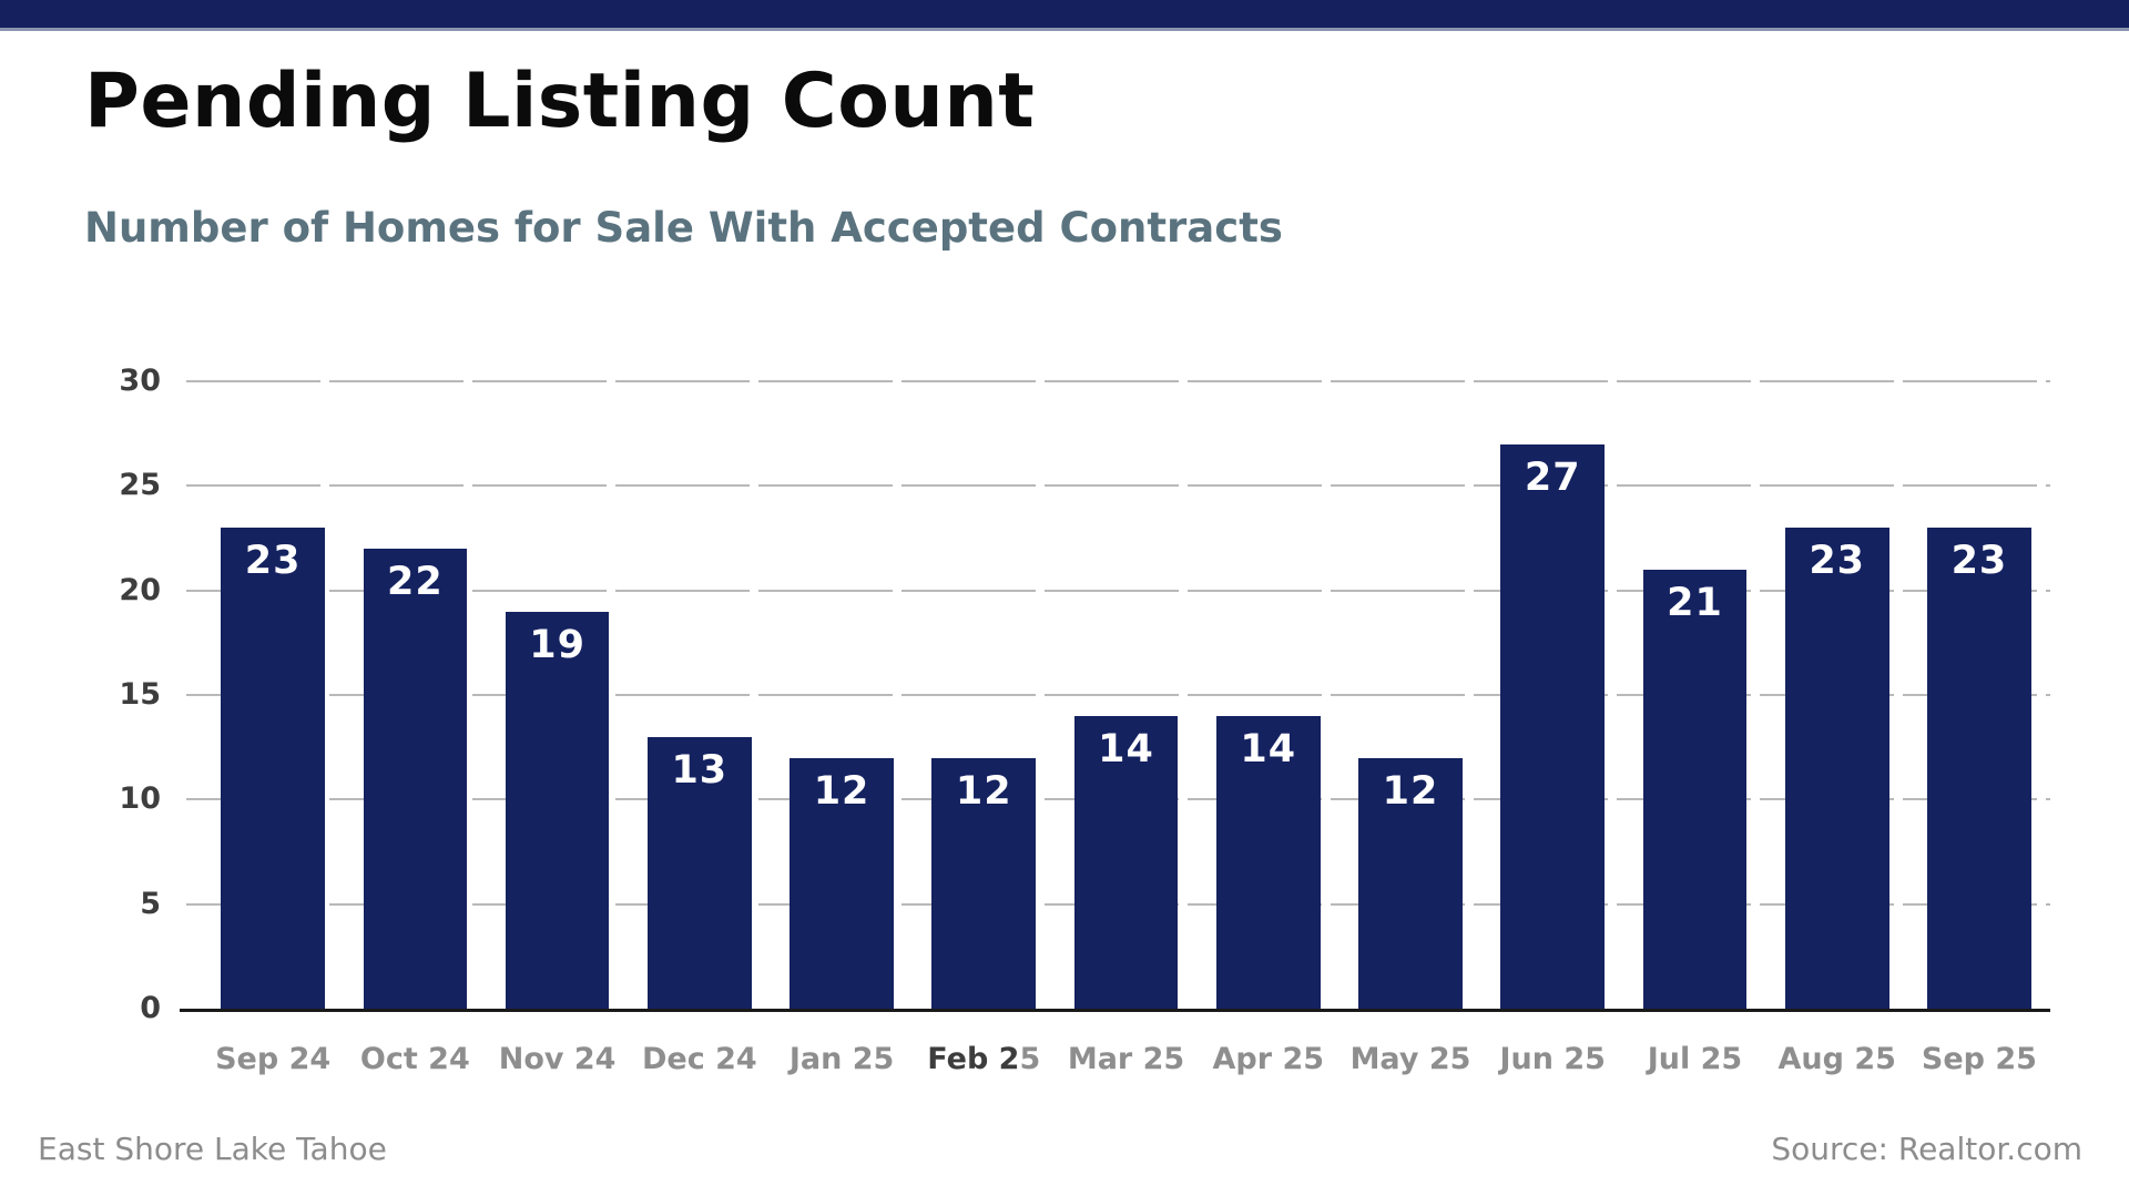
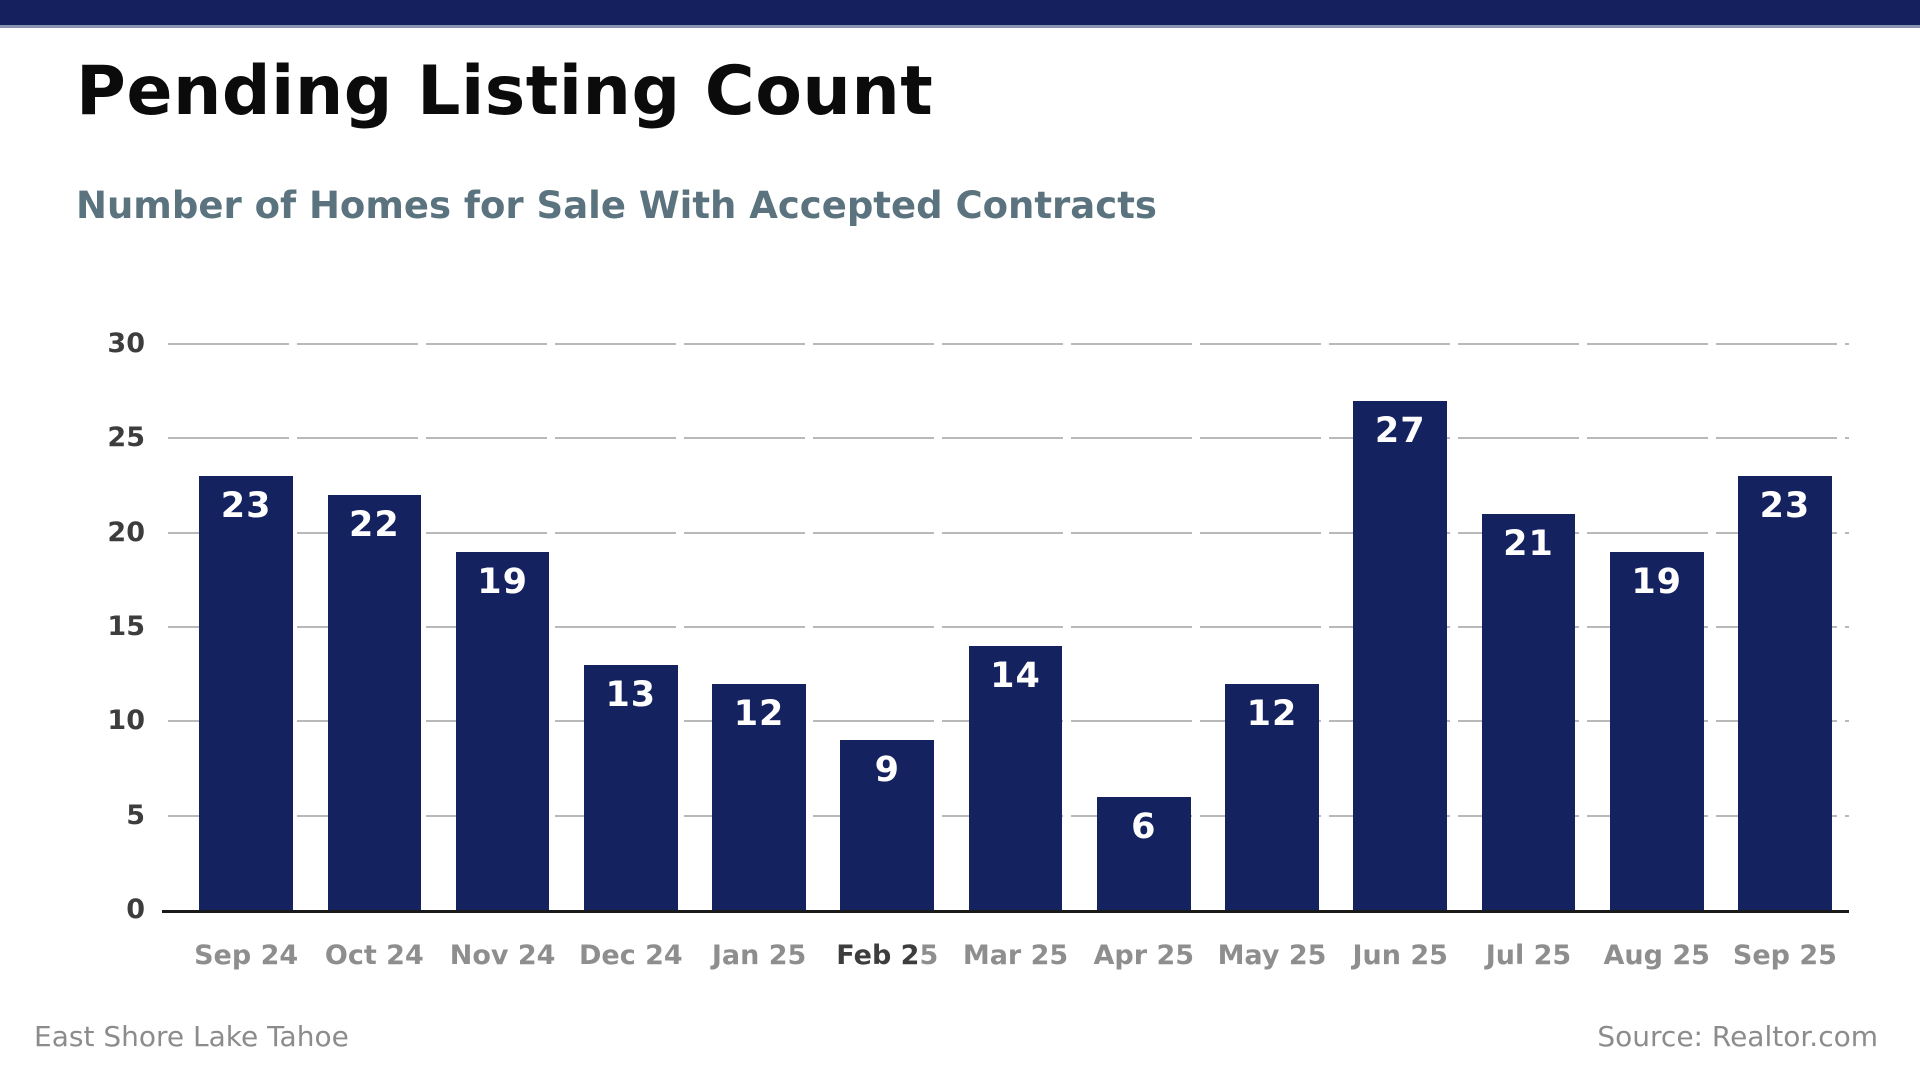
Feb 25: 12 -> 9
Apr 25: 14 -> 6
Aug 25: 23 -> 19
